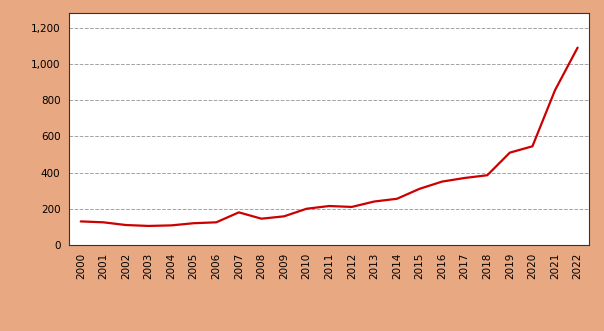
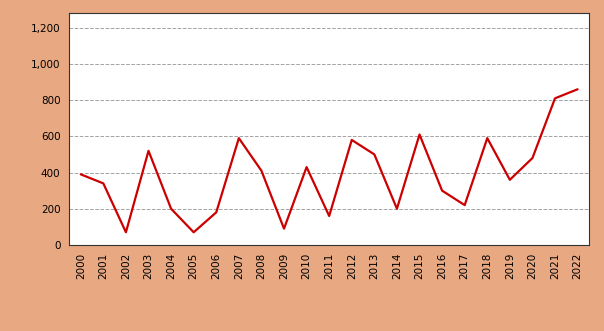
2000: 130 -> 390
2001: 120 -> 340
2002: 110 -> 70
2003: 100 -> 520
2004: 110 -> 200
2005: 120 -> 70
2006: 120 -> 180
2007: 180 -> 590
2008: 140 -> 410
2009: 160 -> 90
2010: 200 -> 430
2011: 220 -> 160
2012: 210 -> 580
2013: 240 -> 500
2014: 260 -> 200
2015: 310 -> 610
2016: 350 -> 300
2017: 370 -> 220
2018: 380 -> 590
2019: 510 -> 360
2020: 540 -> 480
2021: 860 -> 810
2022: 1,090 -> 860
